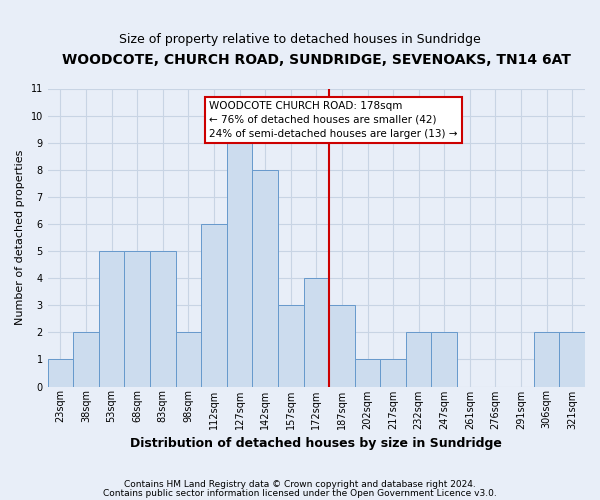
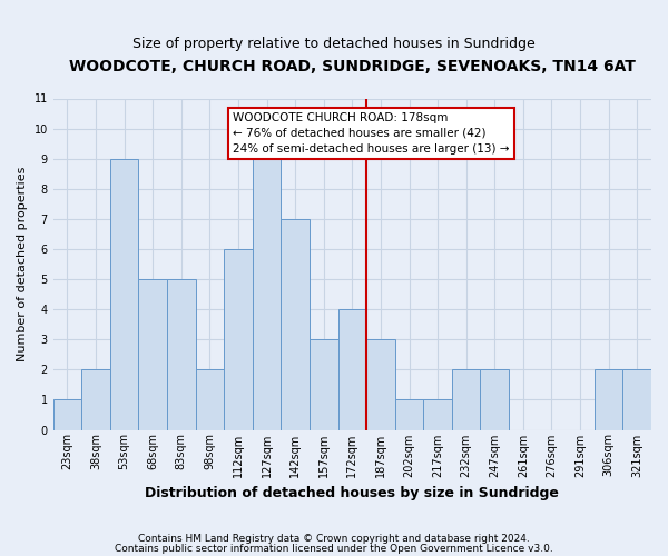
53sqm: 5 -> 9
142sqm: 8 -> 7
